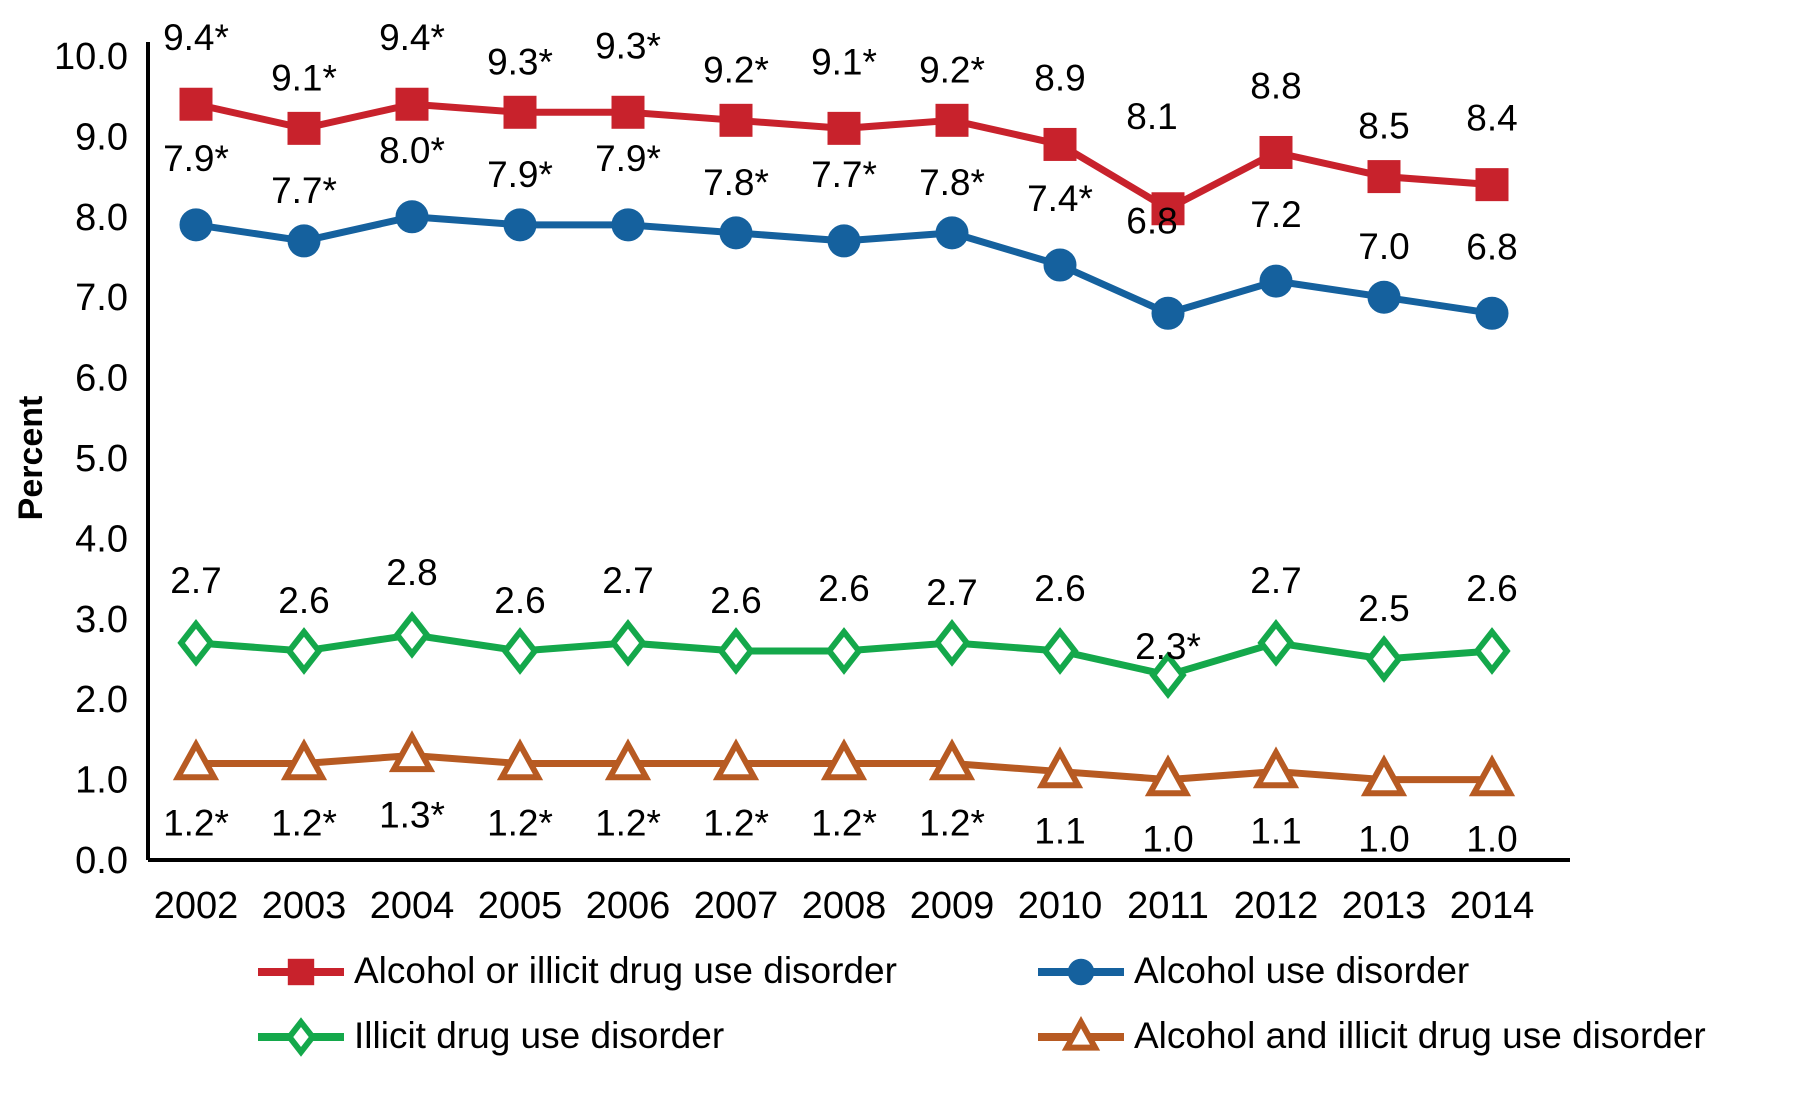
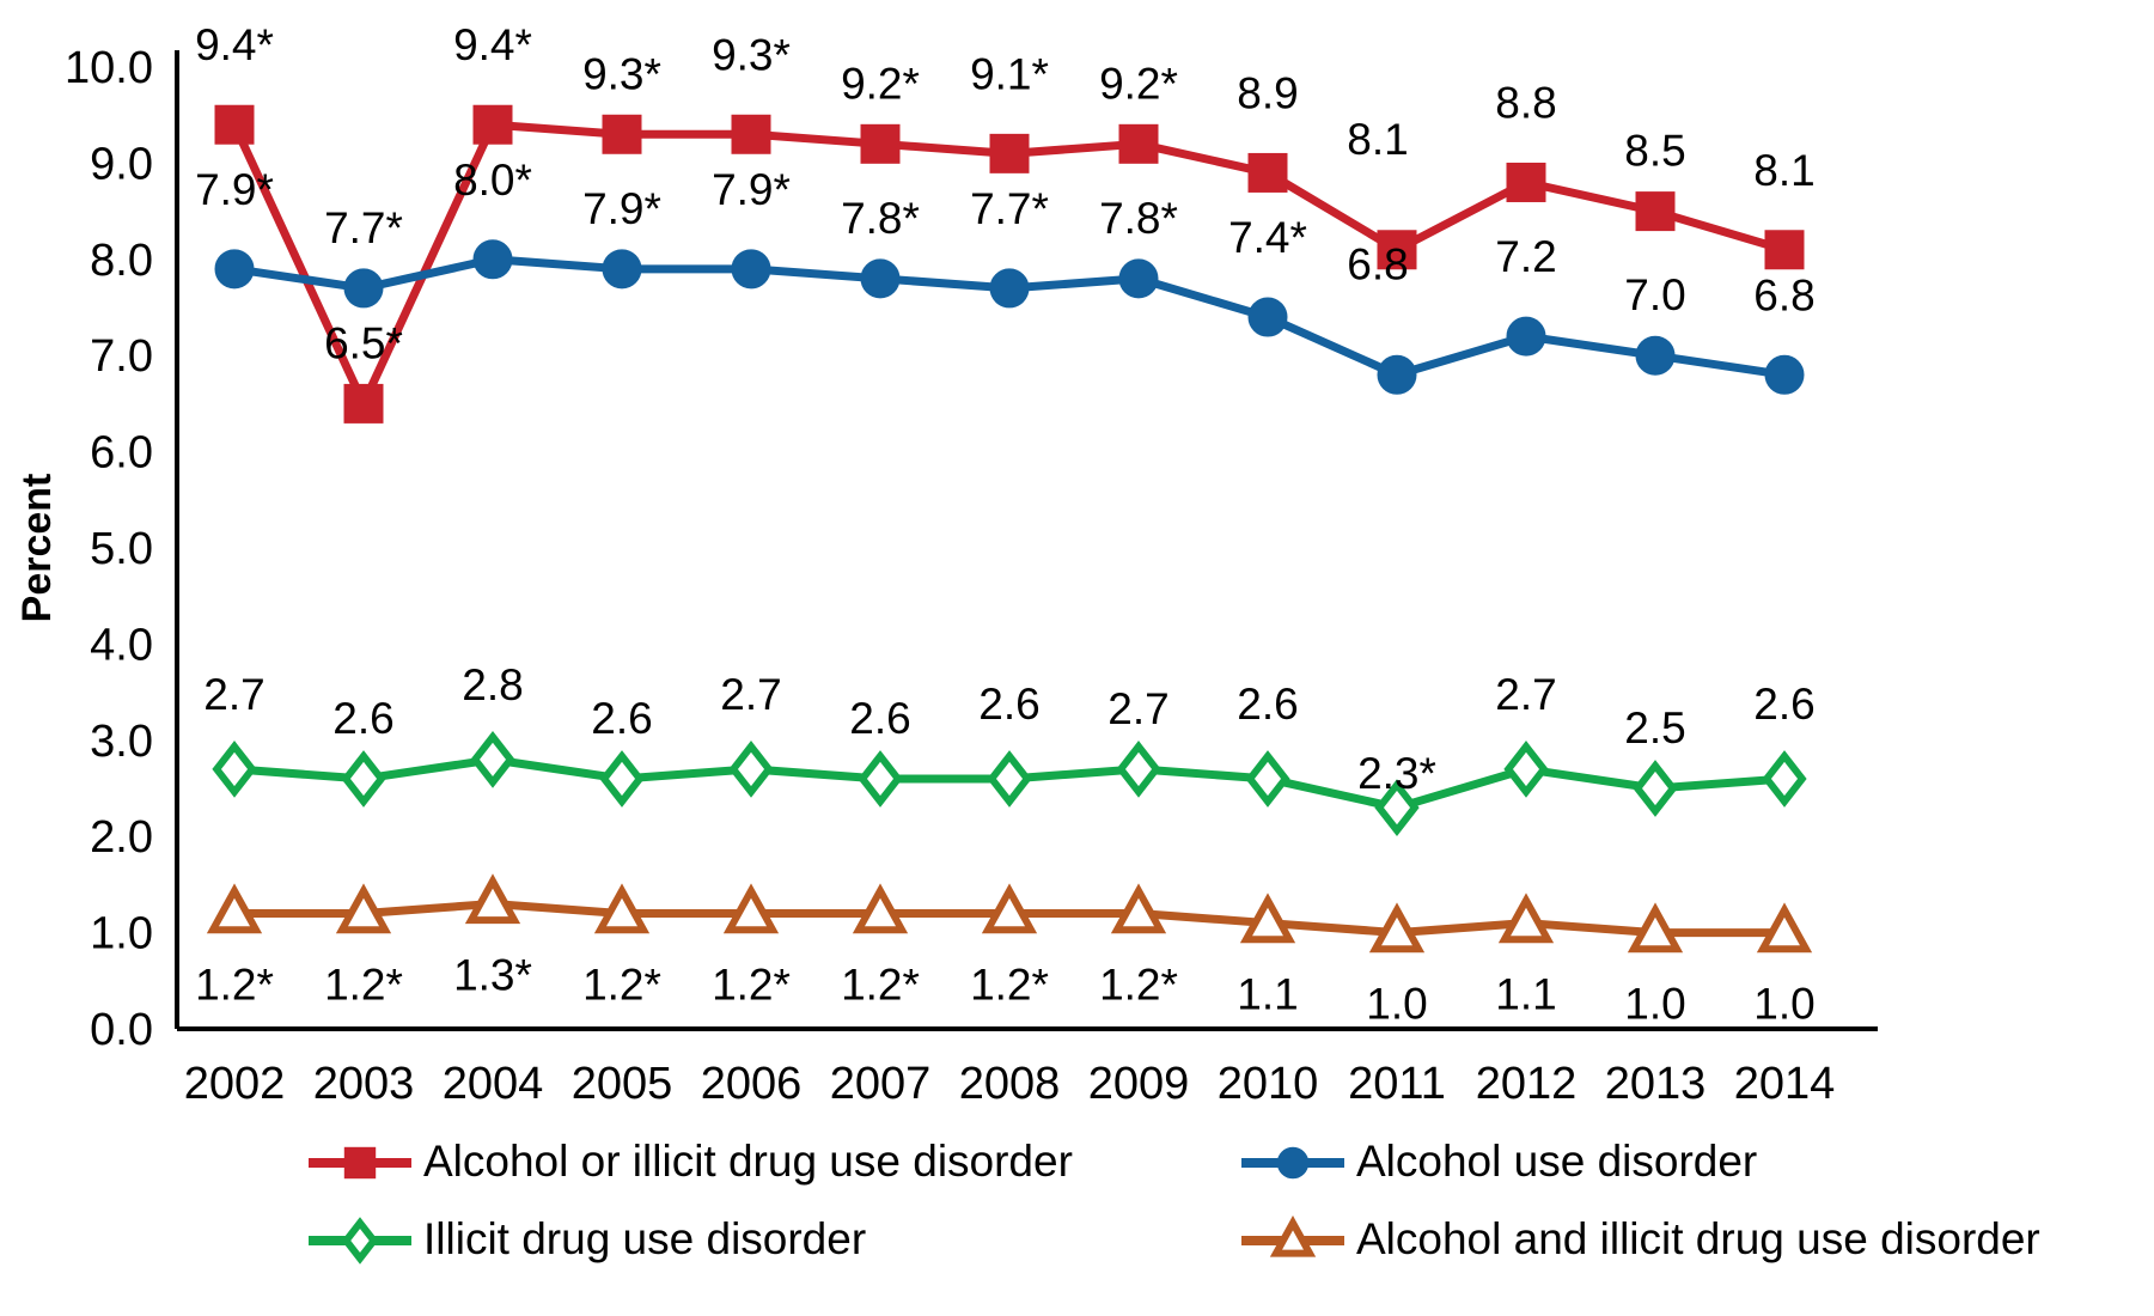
Alcohol or illicit drug use disorder/2003: 9.1 -> 6.5
Alcohol or illicit drug use disorder/2014: 8.4 -> 8.1
